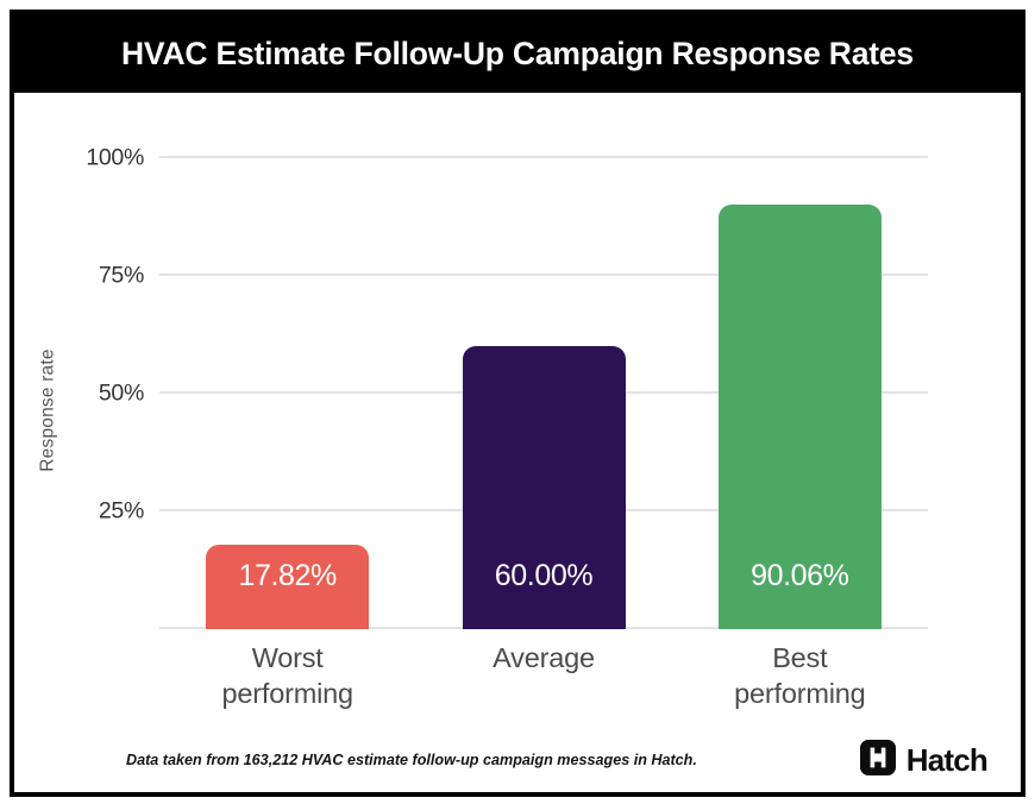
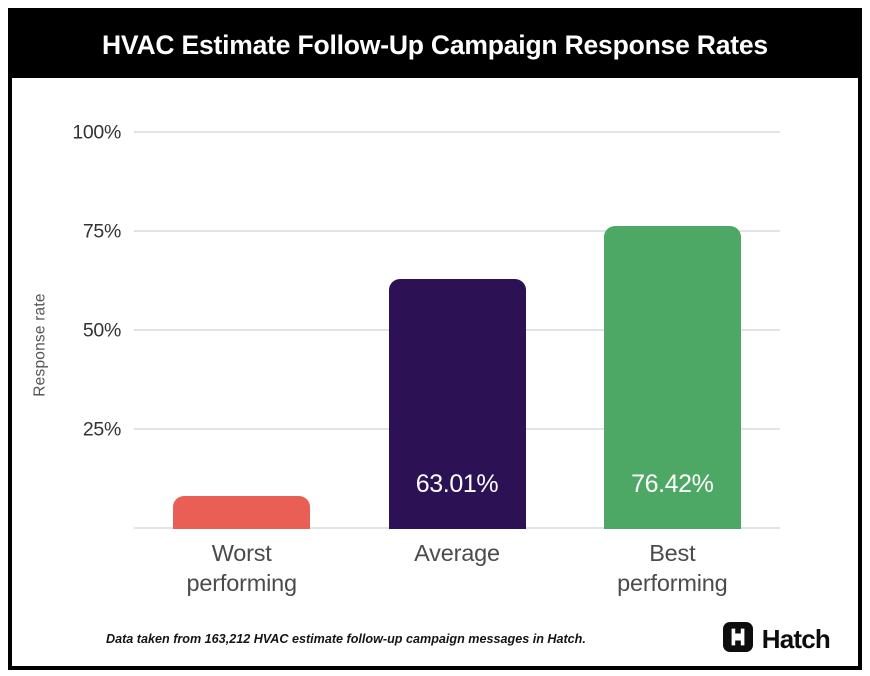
Worst performing: 17.82% -> 8.33%
Average: 60.00% -> 63.01%
Best performing: 90.06% -> 76.42%
